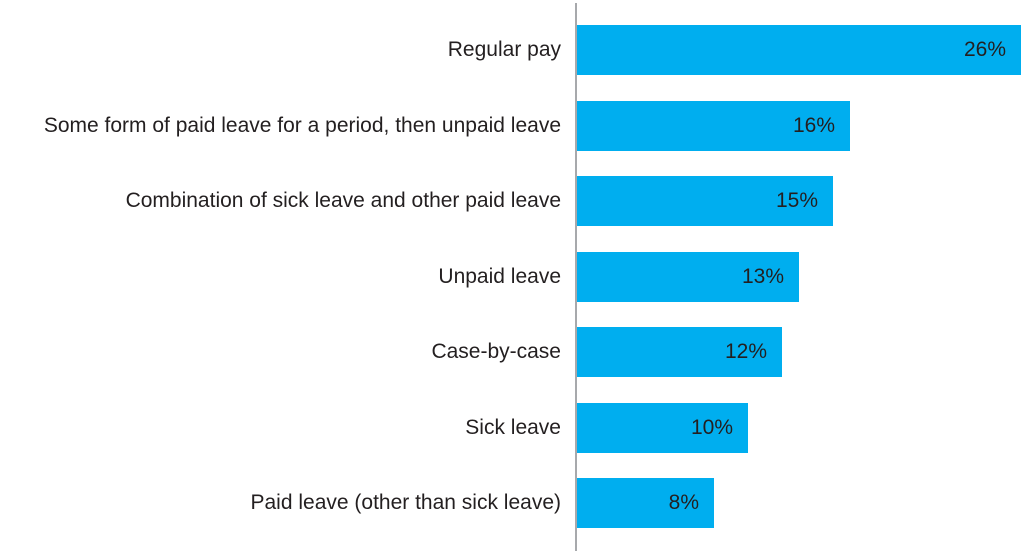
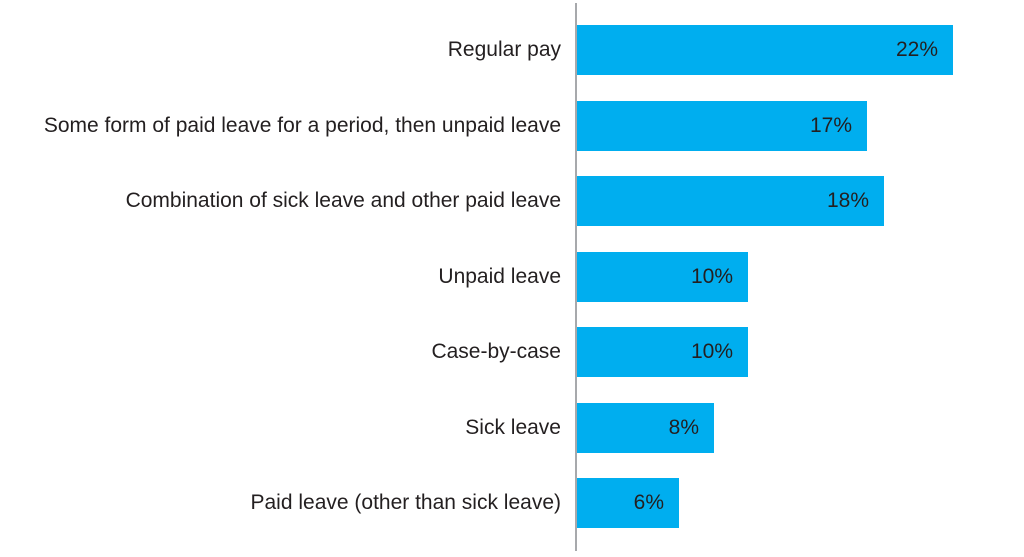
Regular pay: 26% -> 22%
Some form of paid leave for a period, then unpaid leave: 16% -> 17%
Combination of sick leave and other paid leave: 15% -> 18%
Unpaid leave: 13% -> 10%
Case-by-case: 12% -> 10%
Sick leave: 10% -> 8%
Paid leave (other than sick leave): 8% -> 6%
